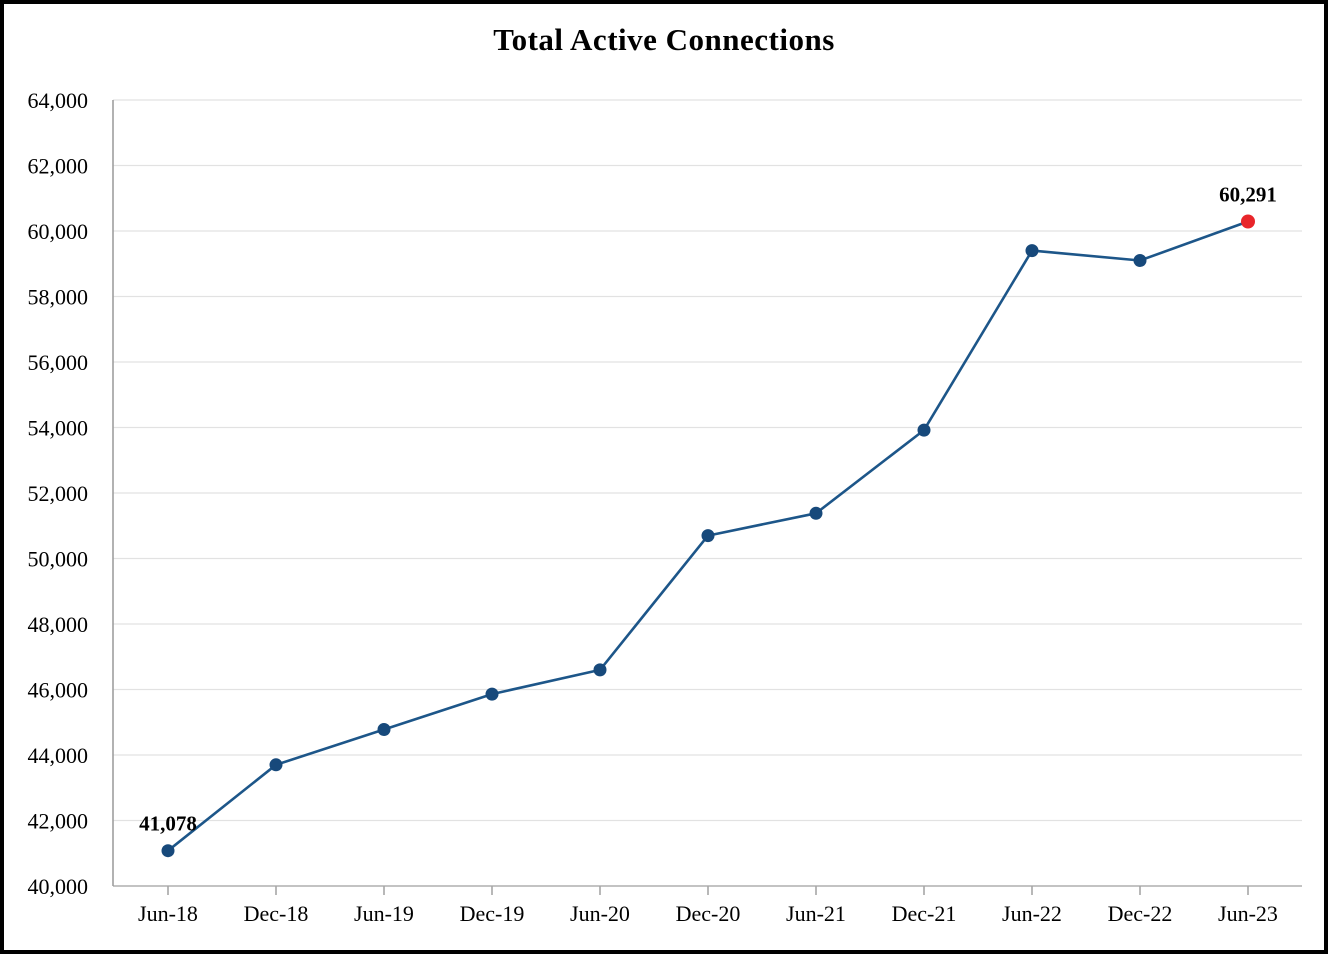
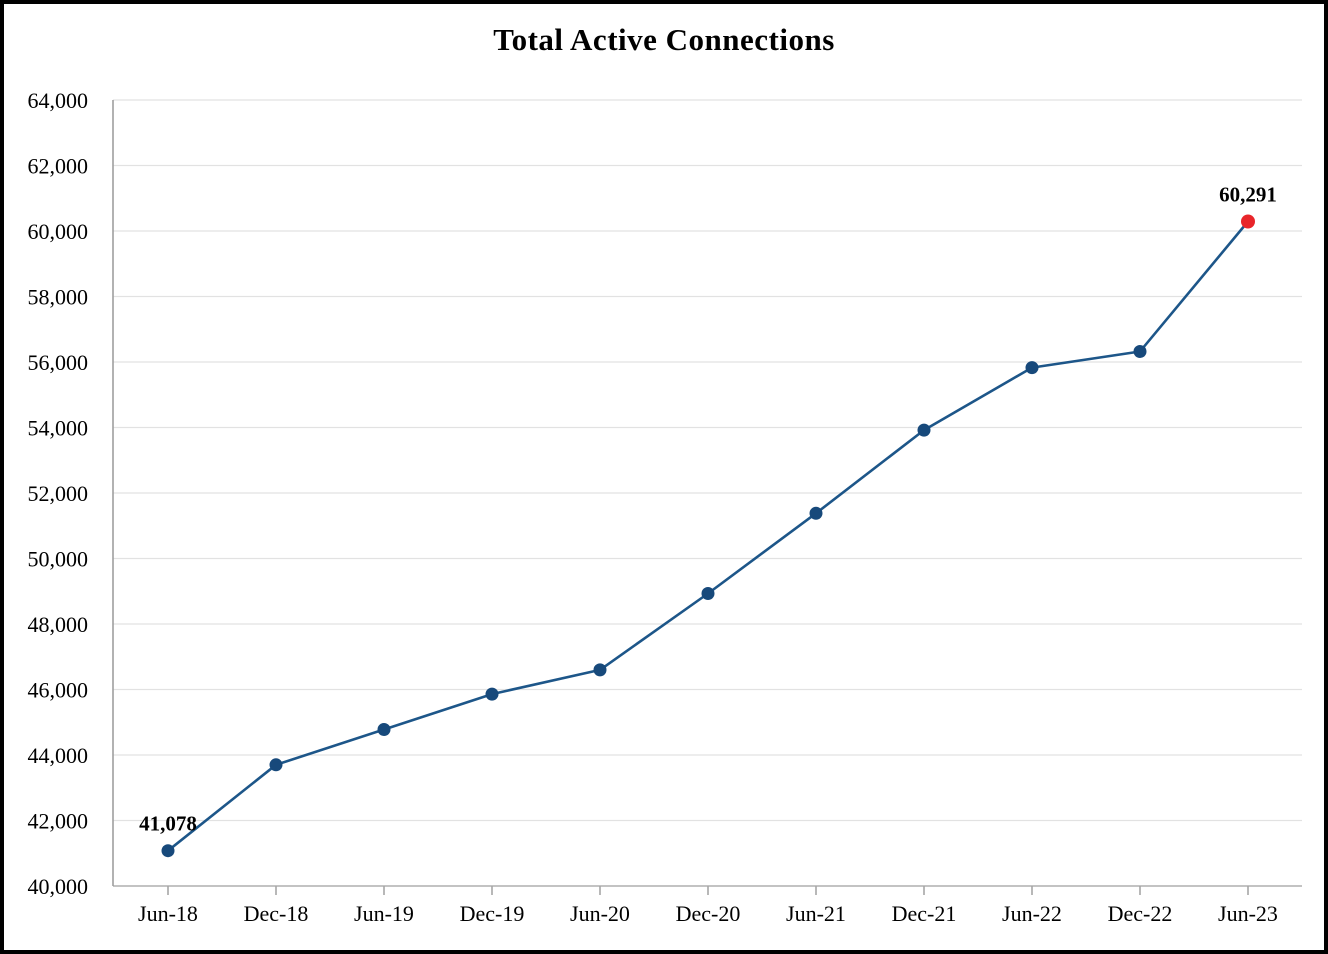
Dec-20: 50700 -> 48900
Jun-22: 59400 -> 55800
Dec-22: 59100 -> 56300
